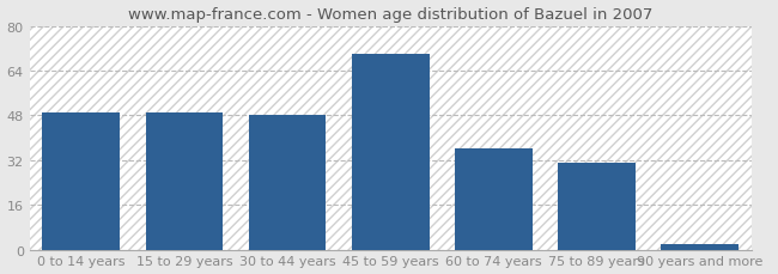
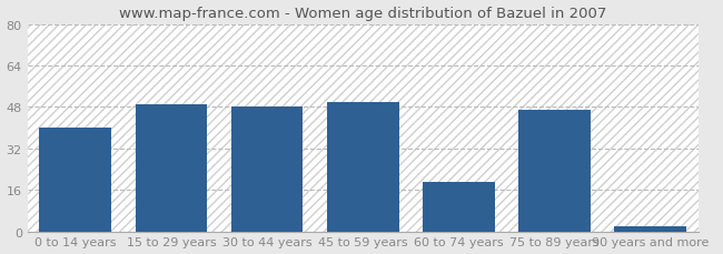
0 to 14 years: 49 -> 40
45 to 59 years: 70 -> 50
60 to 74 years: 36 -> 19
75 to 89 years: 31 -> 47
